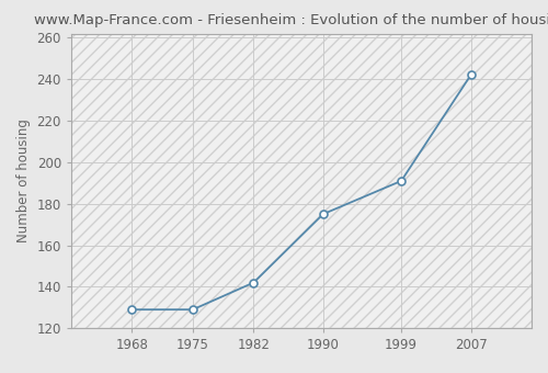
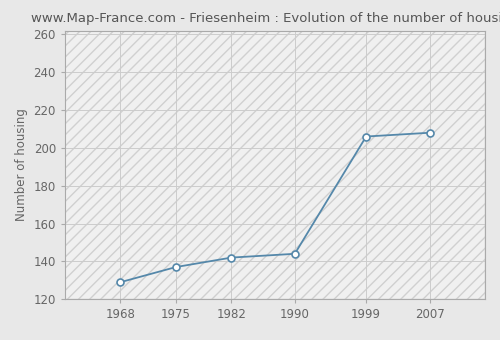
1975: 129 -> 137
1990: 175 -> 144
1999: 191 -> 206
2007: 242 -> 208
